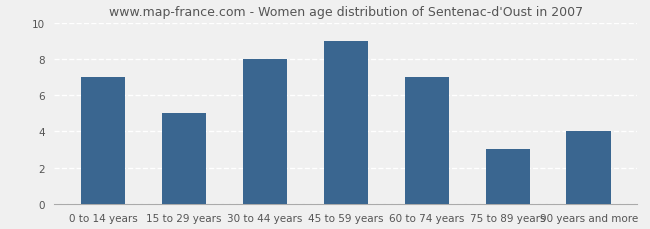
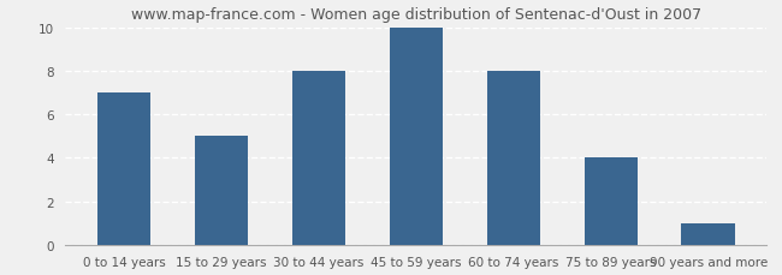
45 to 59 years: 9 -> 10
60 to 74 years: 7 -> 8
75 to 89 years: 3 -> 4
90 years and more: 4 -> 1
